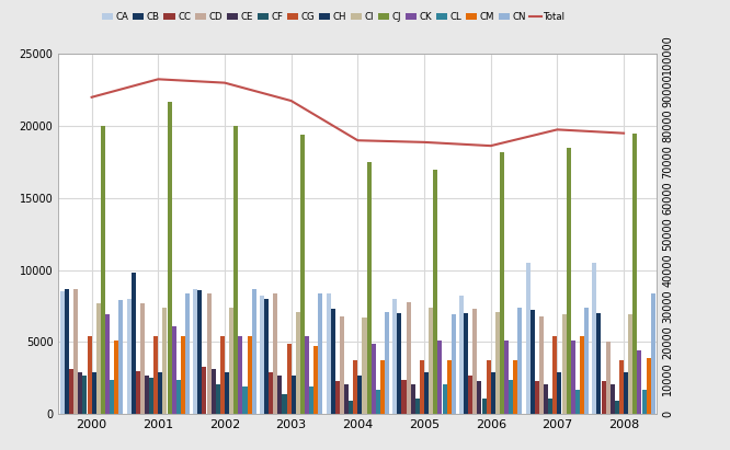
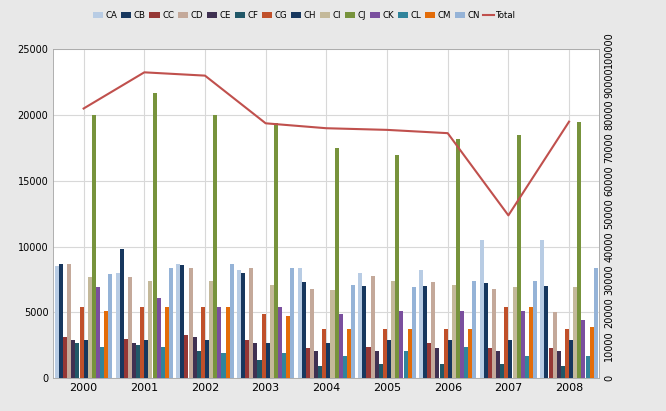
Total/2000: 88000 -> 82000
Total/2003: 87000 -> 77500
Total/2007: 79000 -> 49500
